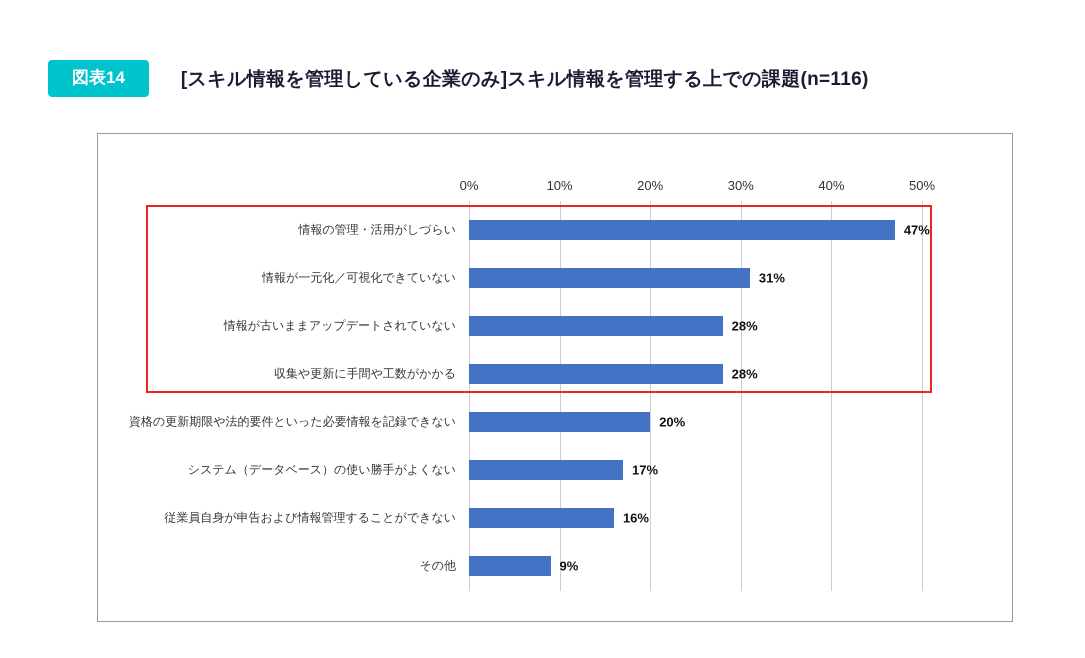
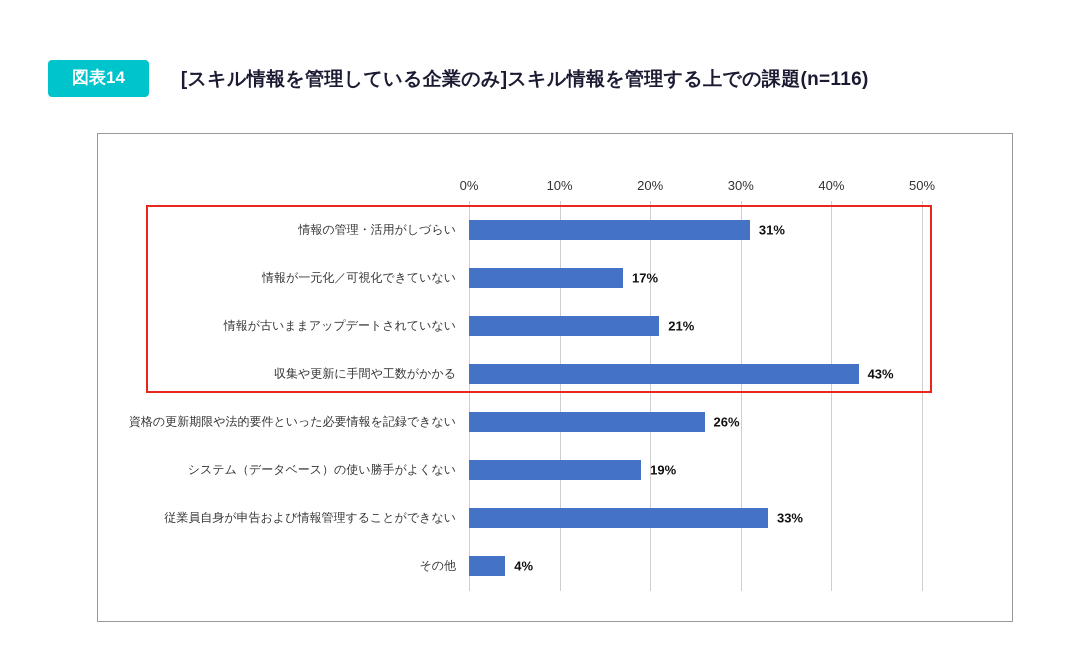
情報の管理・活用がしづらい: 47% -> 31%
情報が一元化／可視化できていない: 31% -> 17%
情報が古いままアップデートされていない: 28% -> 21%
収集や更新に手間や工数がかかる: 28% -> 43%
資格の更新期限や法的要件といった必要情報を記録できない: 20% -> 26%
システム（データベース）の使い勝手がよくない: 17% -> 19%
従業員自身が申告および情報管理することができない: 16% -> 33%
その他: 9% -> 4%
